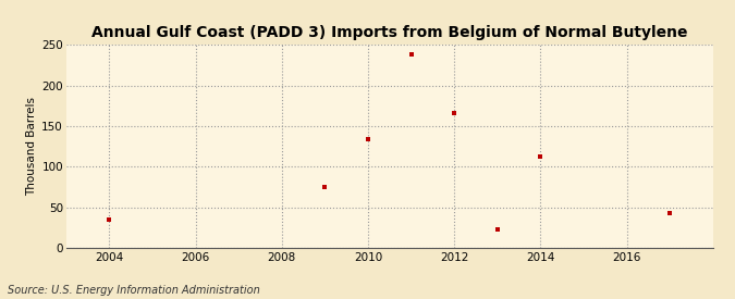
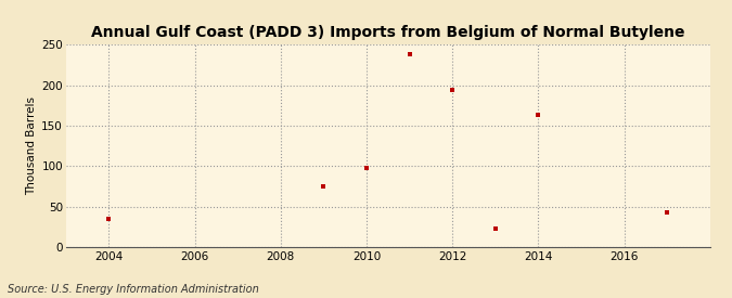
2010: 134 -> 98
2012: 166 -> 194
2014: 112 -> 163
